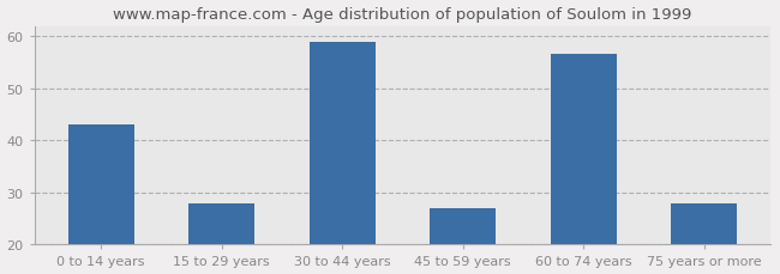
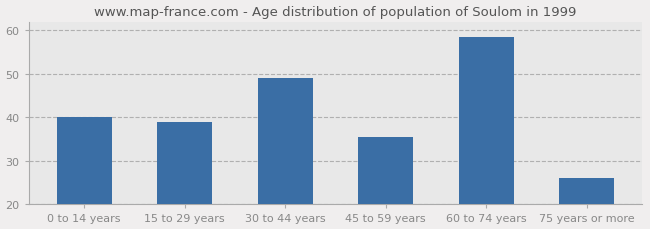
0 to 14 years: 43.0 -> 40.0
15 to 29 years: 28.0 -> 39.0
30 to 44 years: 59.0 -> 49.0
45 to 59 years: 27.0 -> 35.5
60 to 74 years: 56.5 -> 58.5
75 years or more: 28.0 -> 26.0
